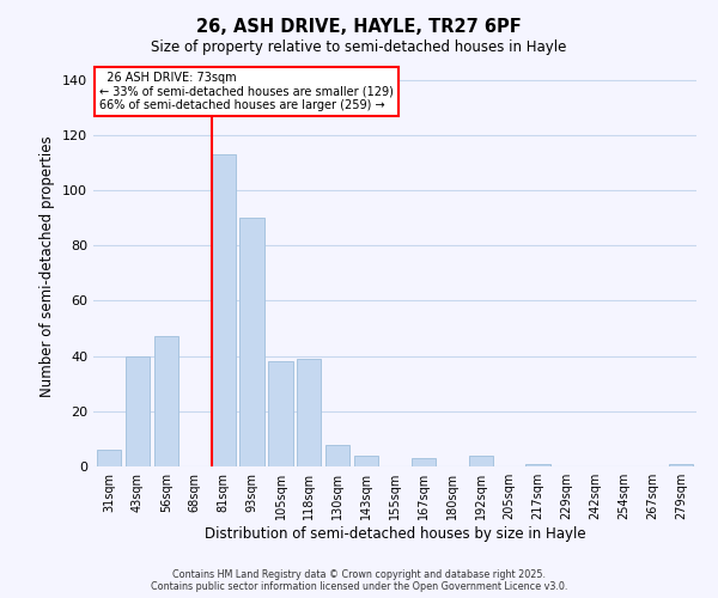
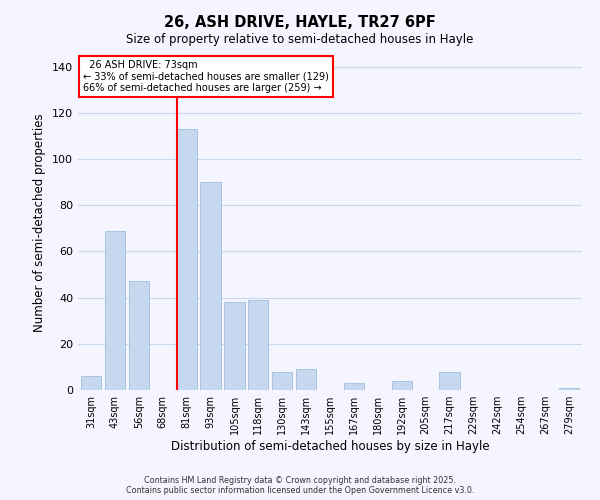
43sqm: 40 -> 69
143sqm: 4 -> 9
217sqm: 1 -> 8
